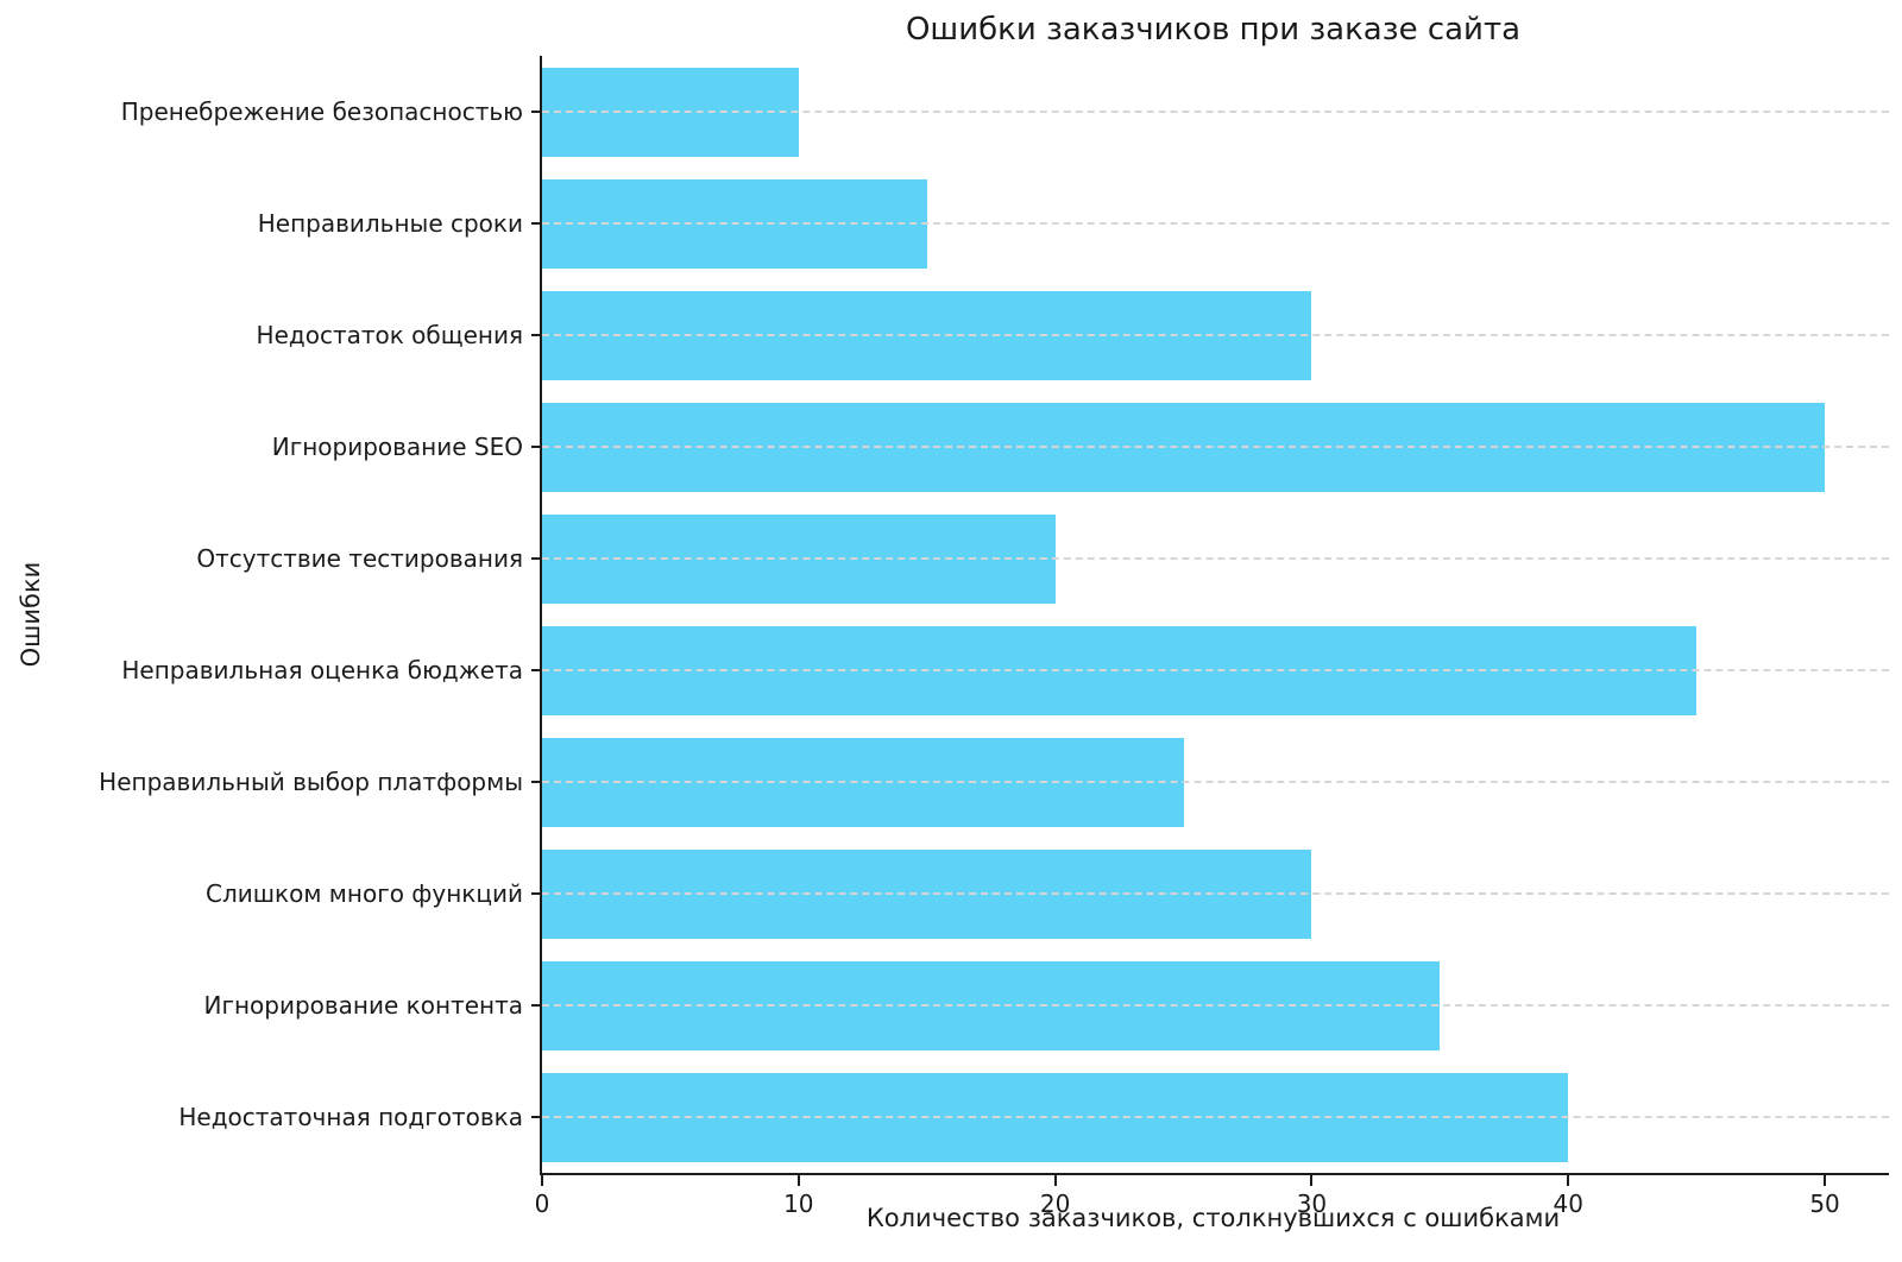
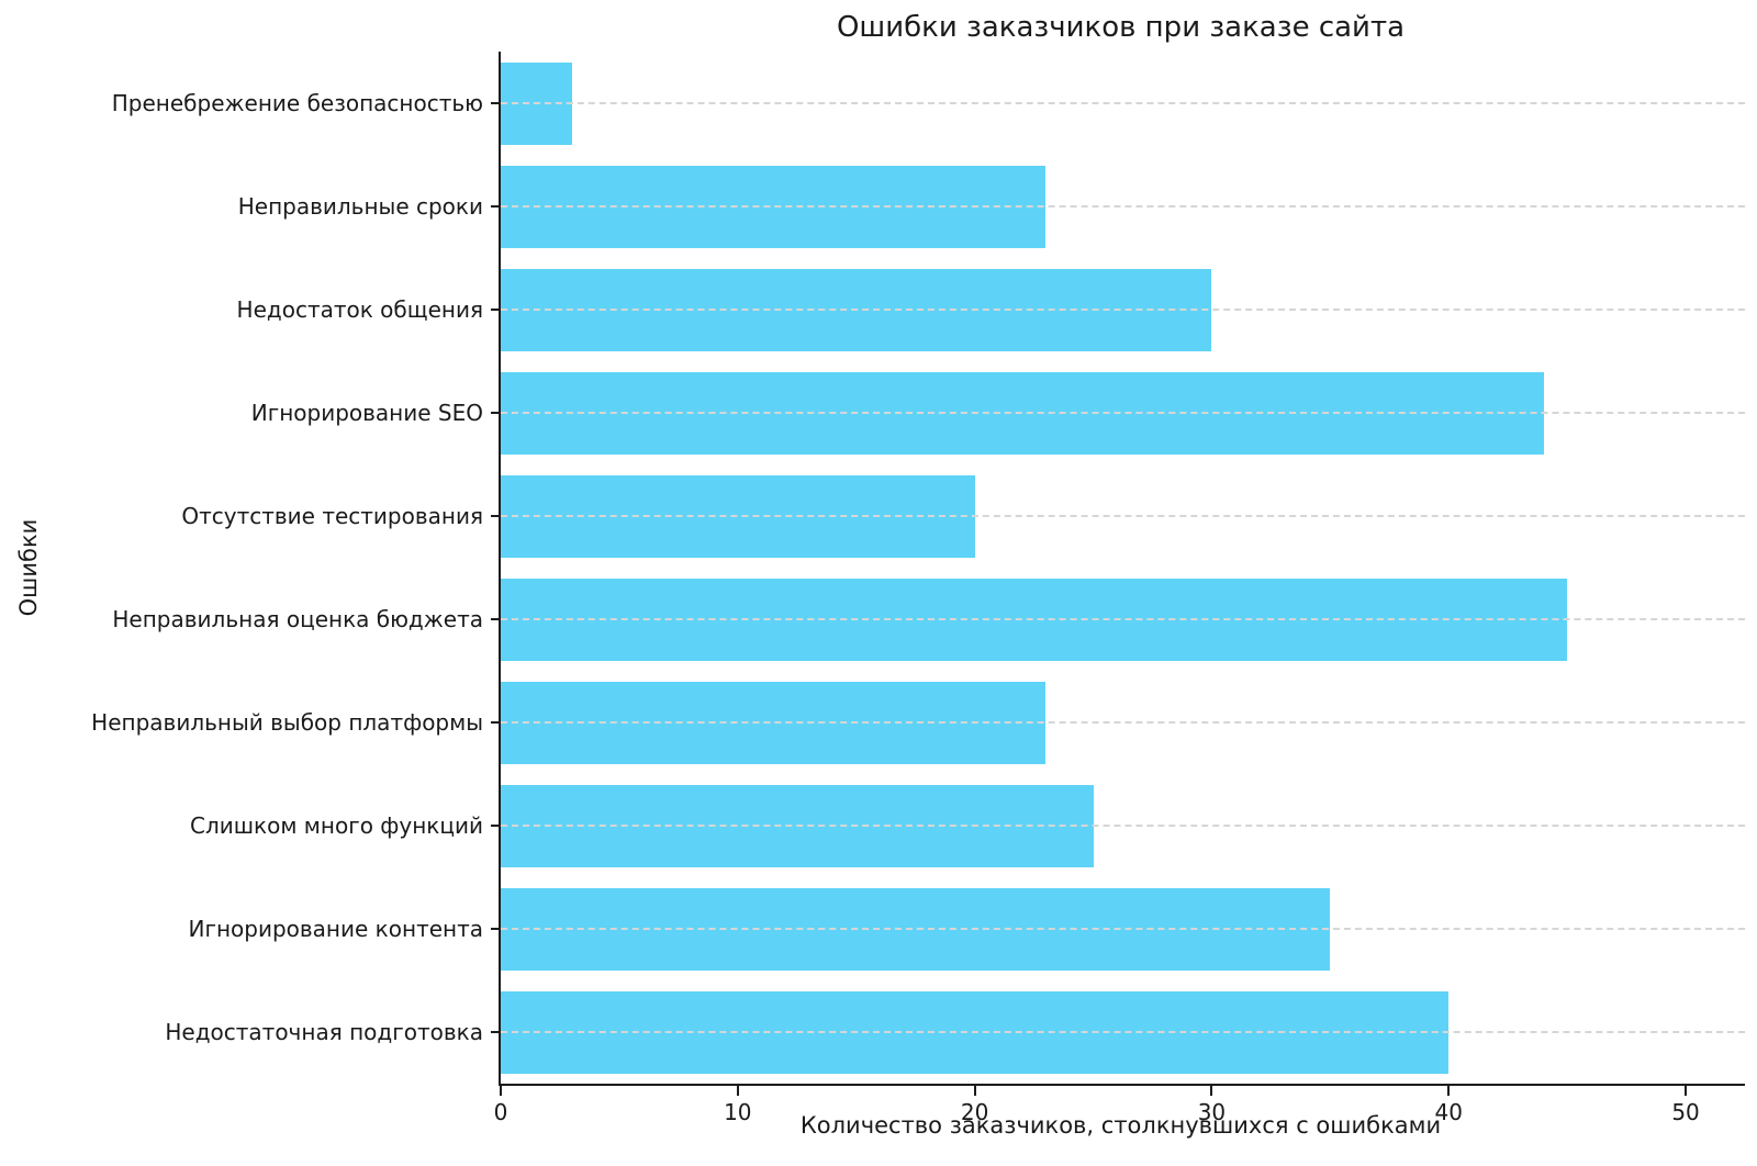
Пренебрежение безопасностью: 10 -> 3
Неправильные сроки: 15 -> 23
Игнорирование SEO: 50 -> 44
Неправильный выбор платформы: 25 -> 23
Слишком много функций: 30 -> 25
